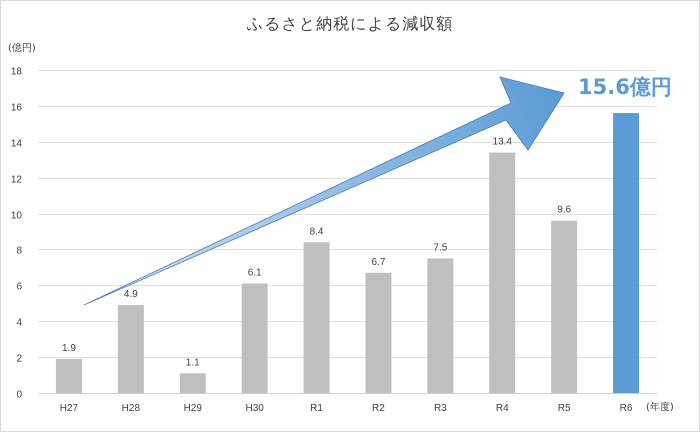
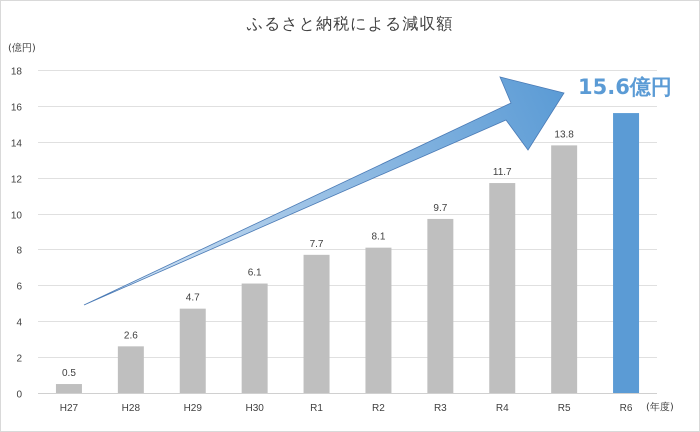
H27: 1.9 -> 0.5
H28: 4.9 -> 2.6
H29: 1.1 -> 4.7
R1: 8.4 -> 7.7
R2: 6.7 -> 8.1
R3: 7.5 -> 9.7
R4: 13.4 -> 11.7
R5: 9.6 -> 13.8
